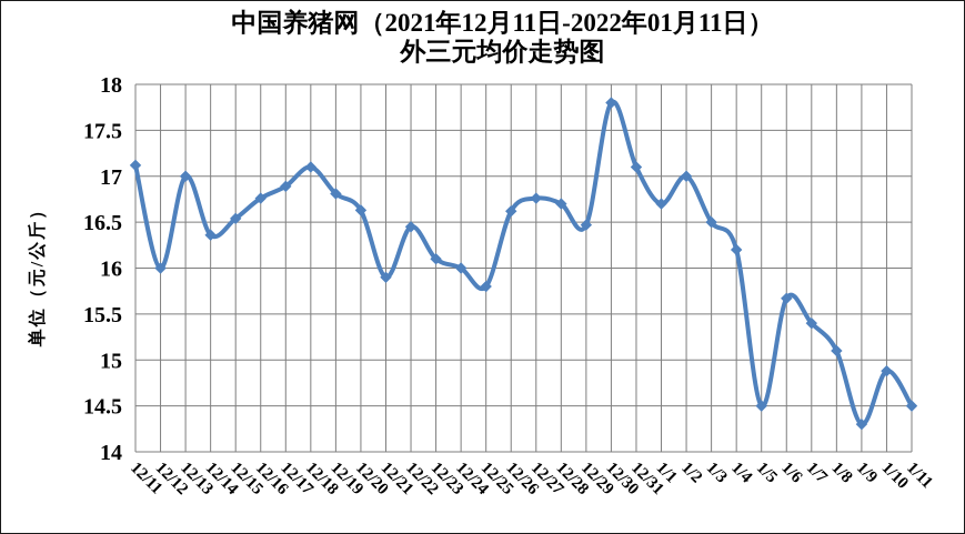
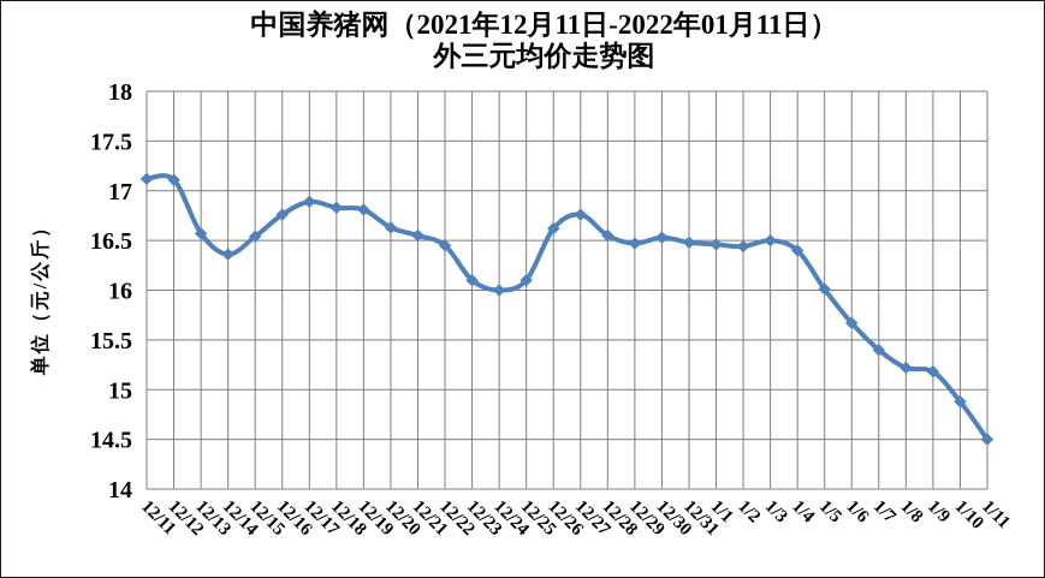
12/12: 16.0 -> 17.1
12/13: 17.0 -> 16.6
12/18: 17.1 -> 16.8
12/21: 15.9 -> 16.6
12/25: 15.8 -> 16.1
12/28: 16.7 -> 16.6
12/30: 17.8 -> 16.5
12/31: 17.1 -> 16.5
1/1: 16.7 -> 16.5
1/2: 17.0 -> 16.4
1/4: 16.2 -> 16.4
1/5: 14.5 -> 16.0
1/8: 15.1 -> 15.2
1/9: 14.3 -> 15.2
